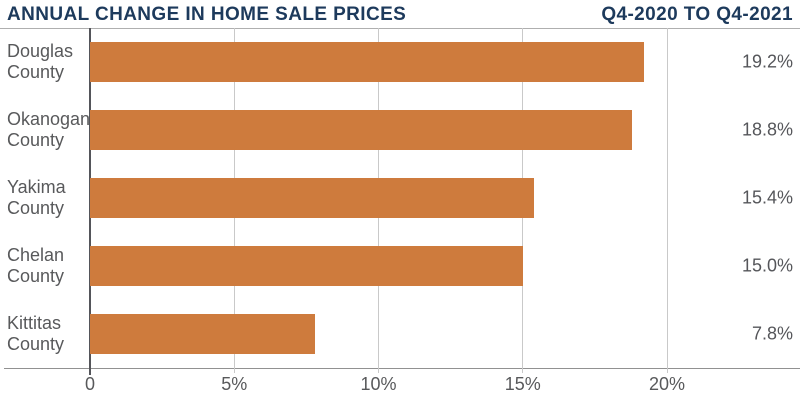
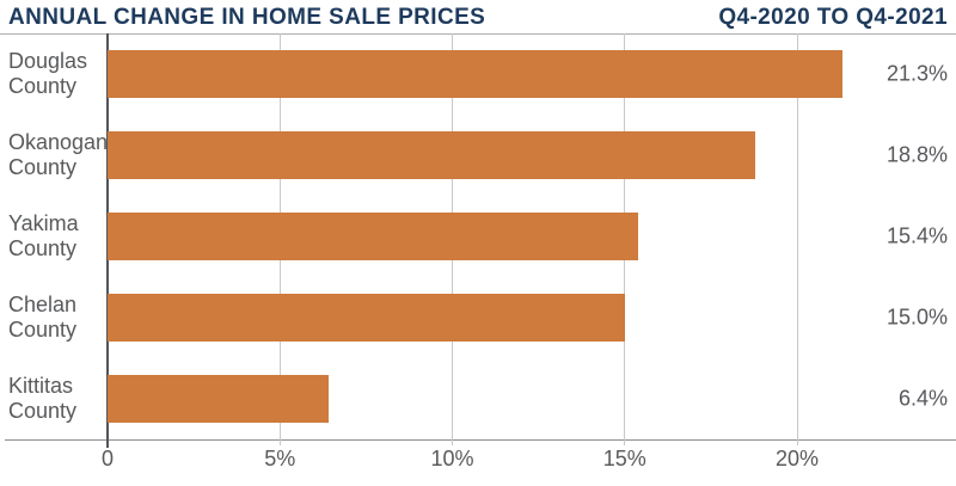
Douglas County: 19.2% -> 21.3%
Kittitas County: 7.8% -> 6.4%
